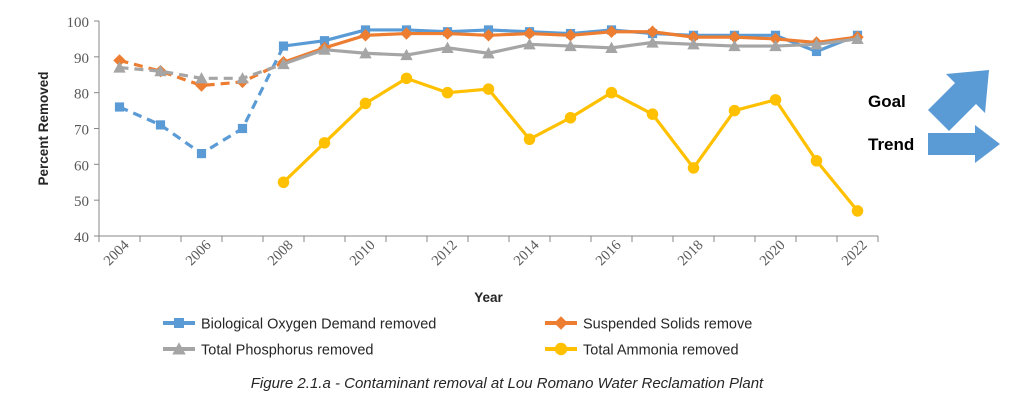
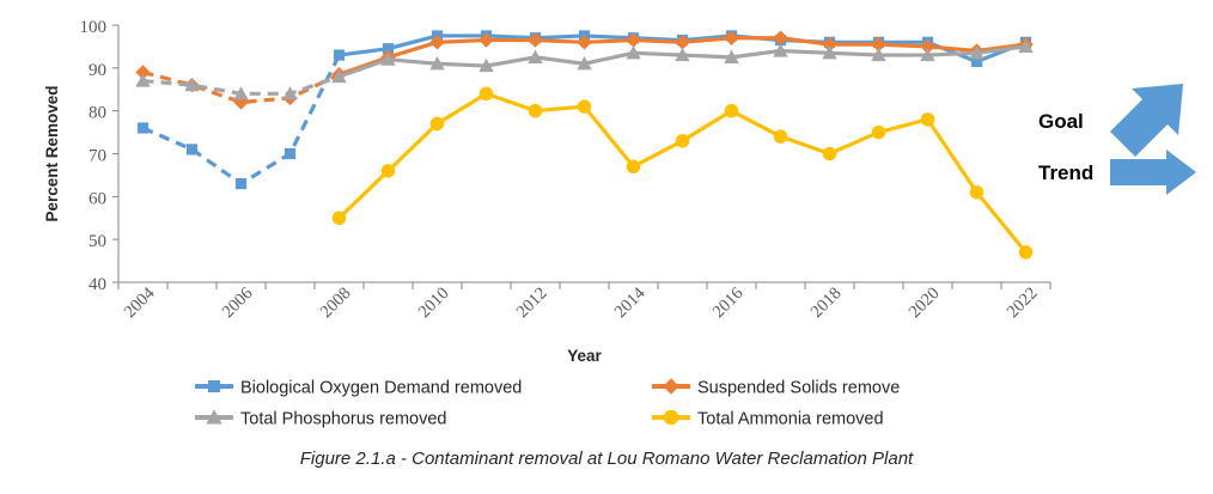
Total Ammonia removed/2018: 59 -> 70
